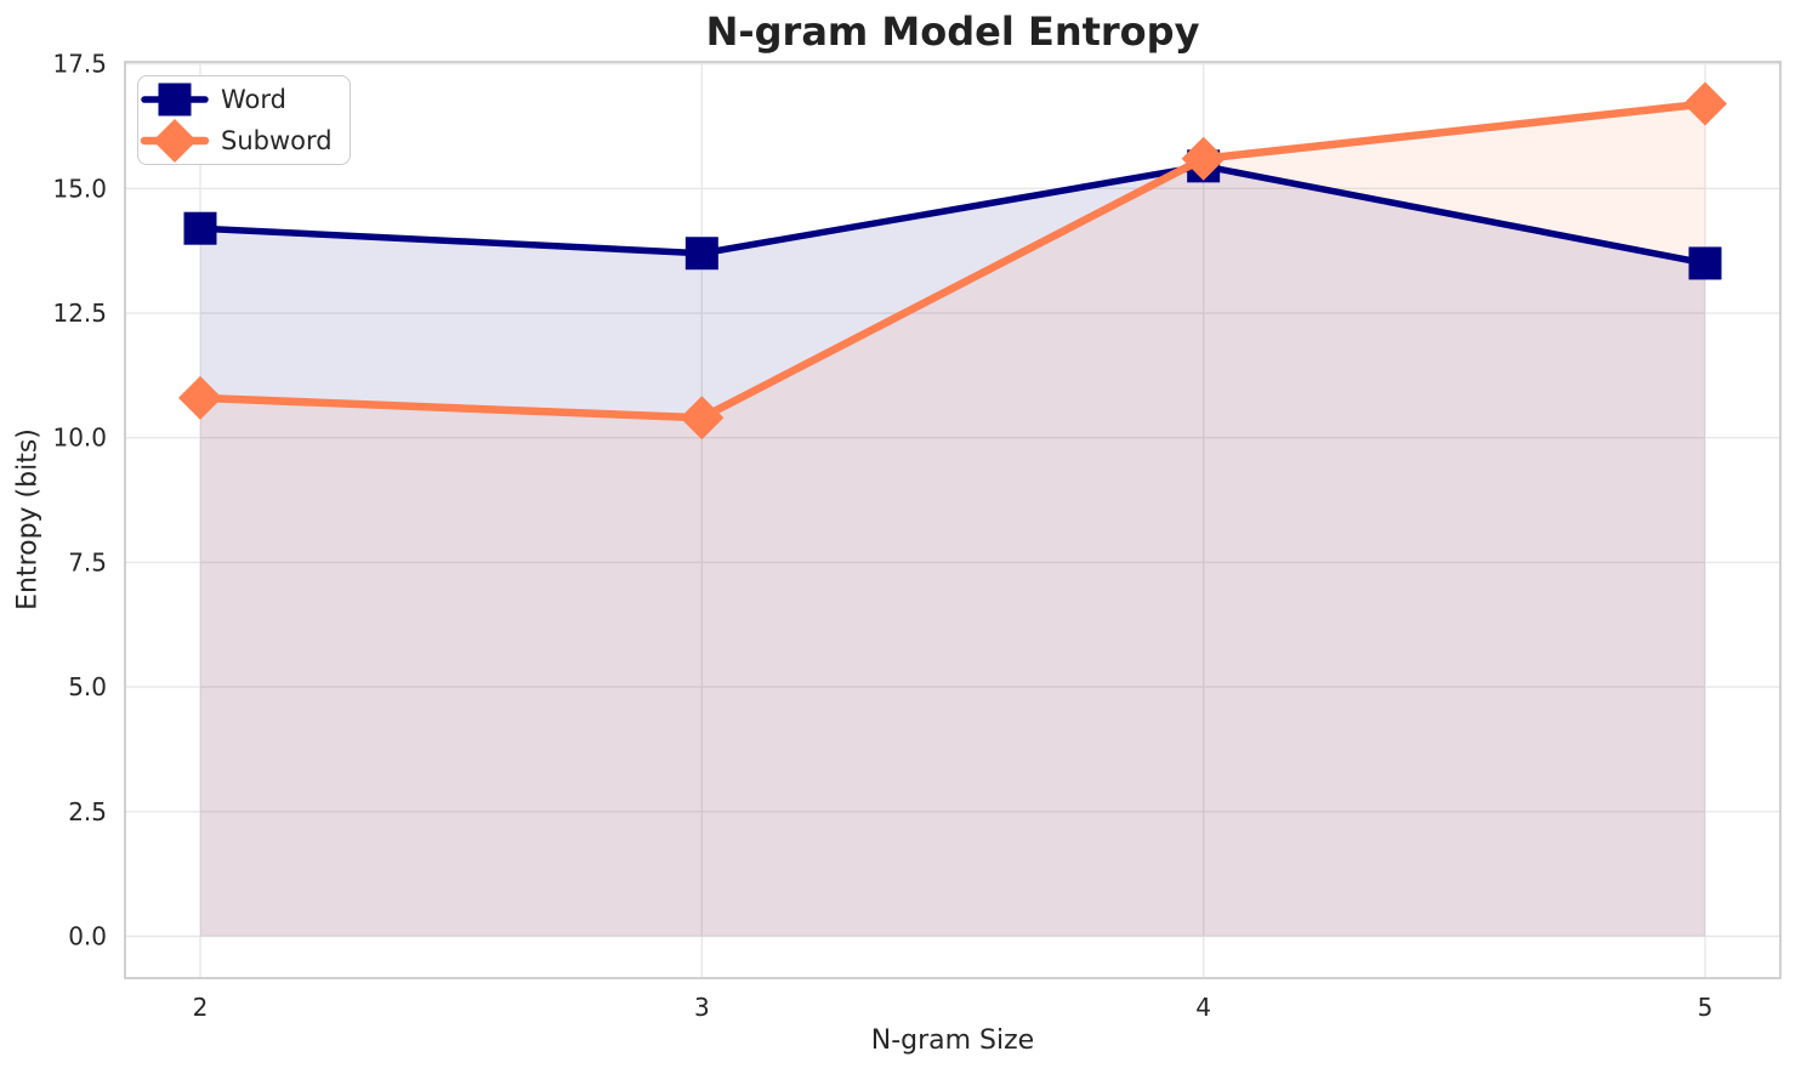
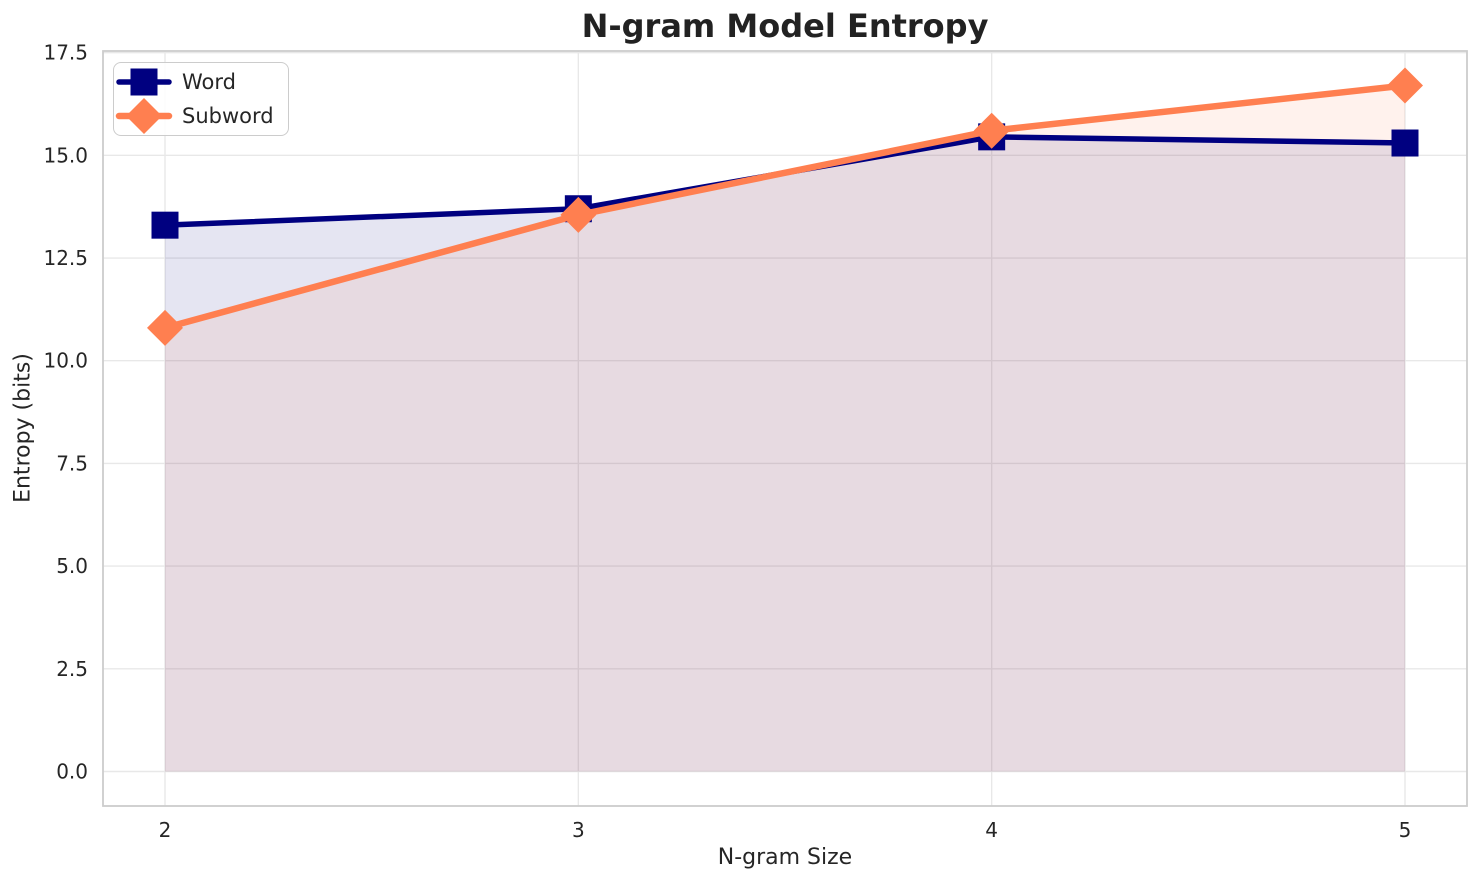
Word/2: 14.2 -> 13.3
Subword/3: 10.4 -> 13.6
Word/5: 13.5 -> 15.3
